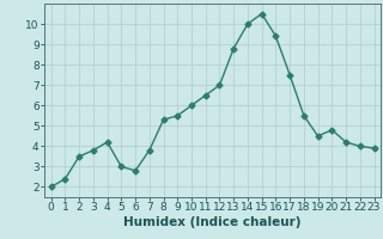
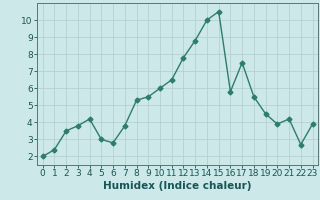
12: 7.0 -> 7.8
16: 9.4 -> 5.8
20: 4.8 -> 3.9
22: 4.0 -> 2.7
